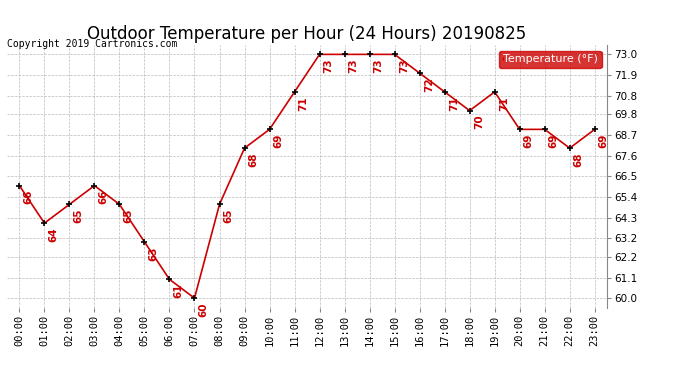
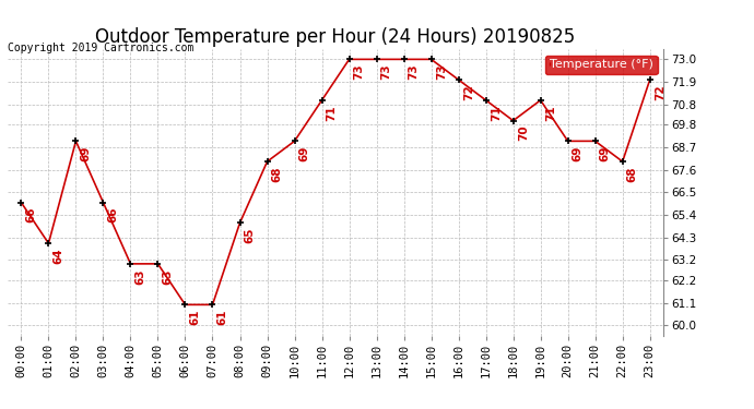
02:00: 65 -> 69
04:00: 65 -> 63
07:00: 60 -> 61
23:00: 69 -> 72
